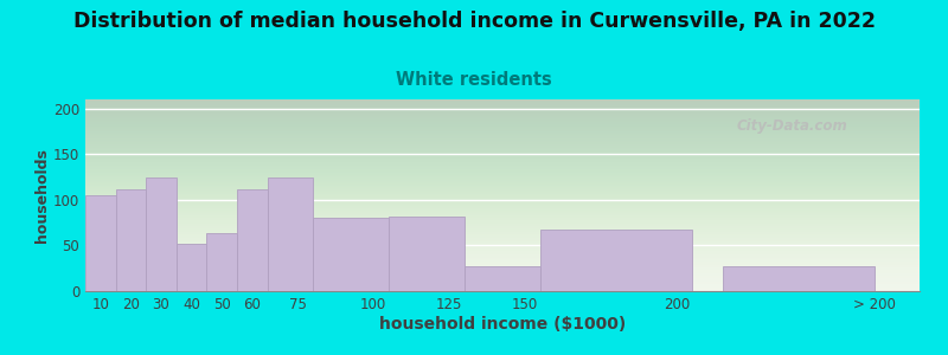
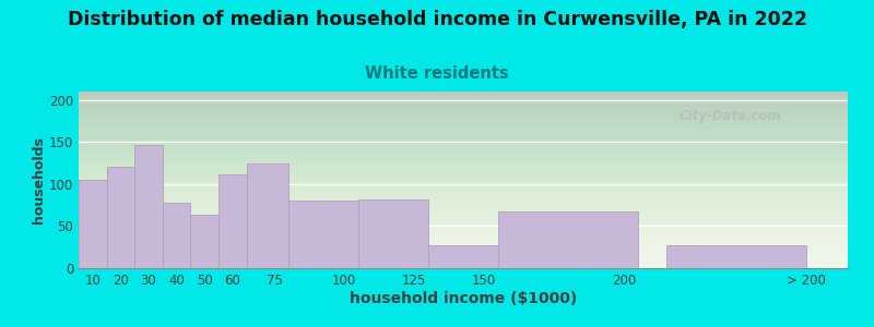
20: 112 -> 120
30: 124 -> 147
40: 52 -> 78
